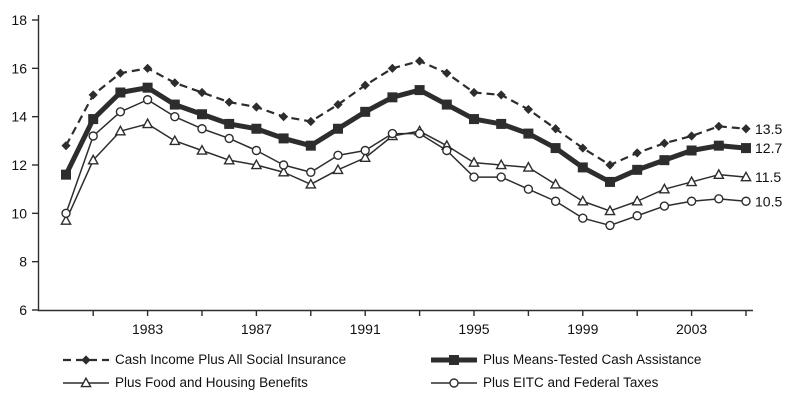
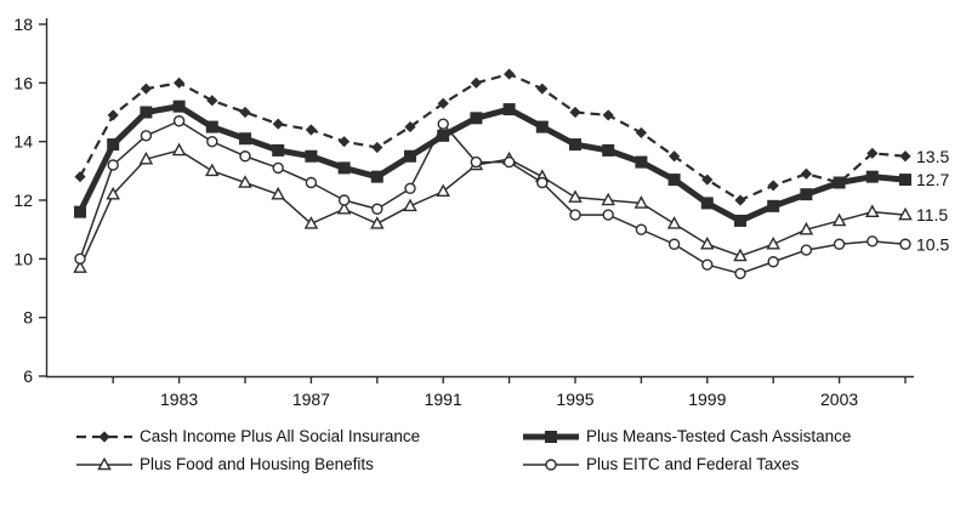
Plus Food and Housing Benefits/1987: 12.0 -> 11.2
Plus EITC and Federal Taxes/1991: 12.6 -> 14.6
Cash Income Plus All Social Insurance/2003: 13.2 -> 12.6
